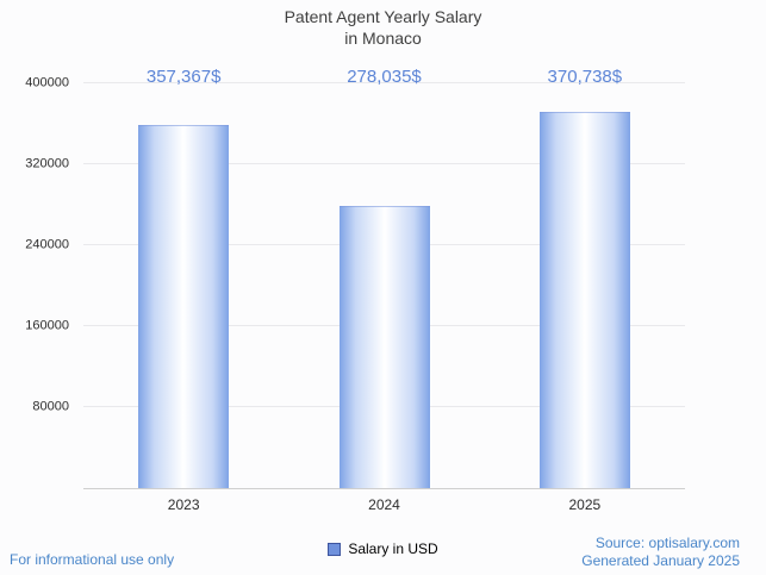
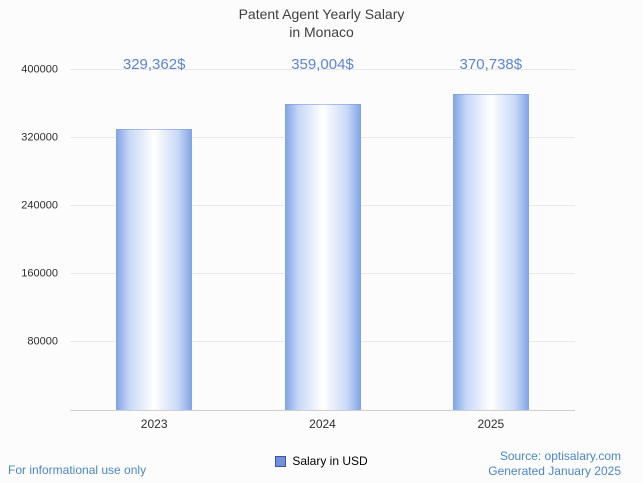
2023: 357,367 -> 329,362
2024: 278,035 -> 359,004
